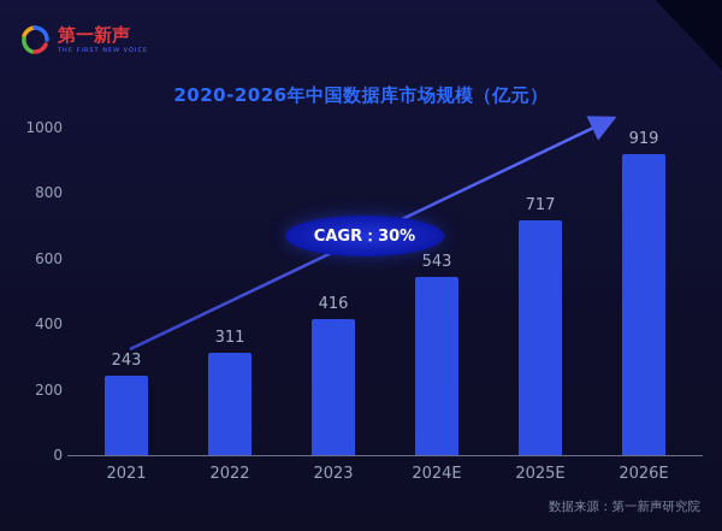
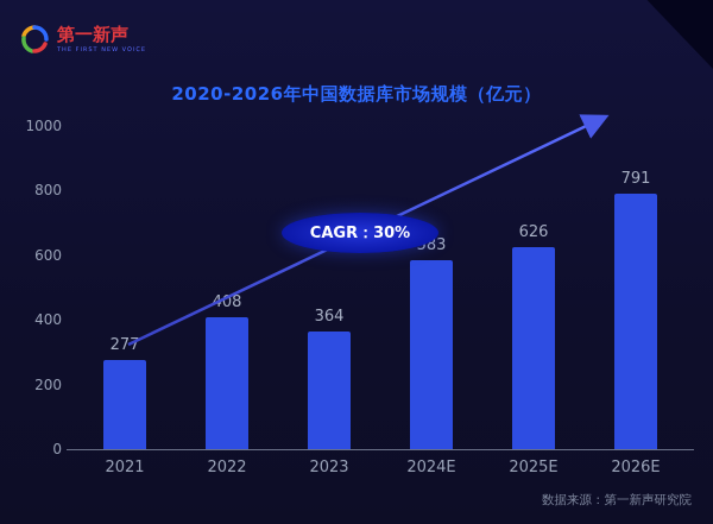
2021: 243 -> 277
2022: 311 -> 408
2023: 416 -> 364
2024E: 543 -> 583
2025E: 717 -> 626
2026E: 919 -> 791
